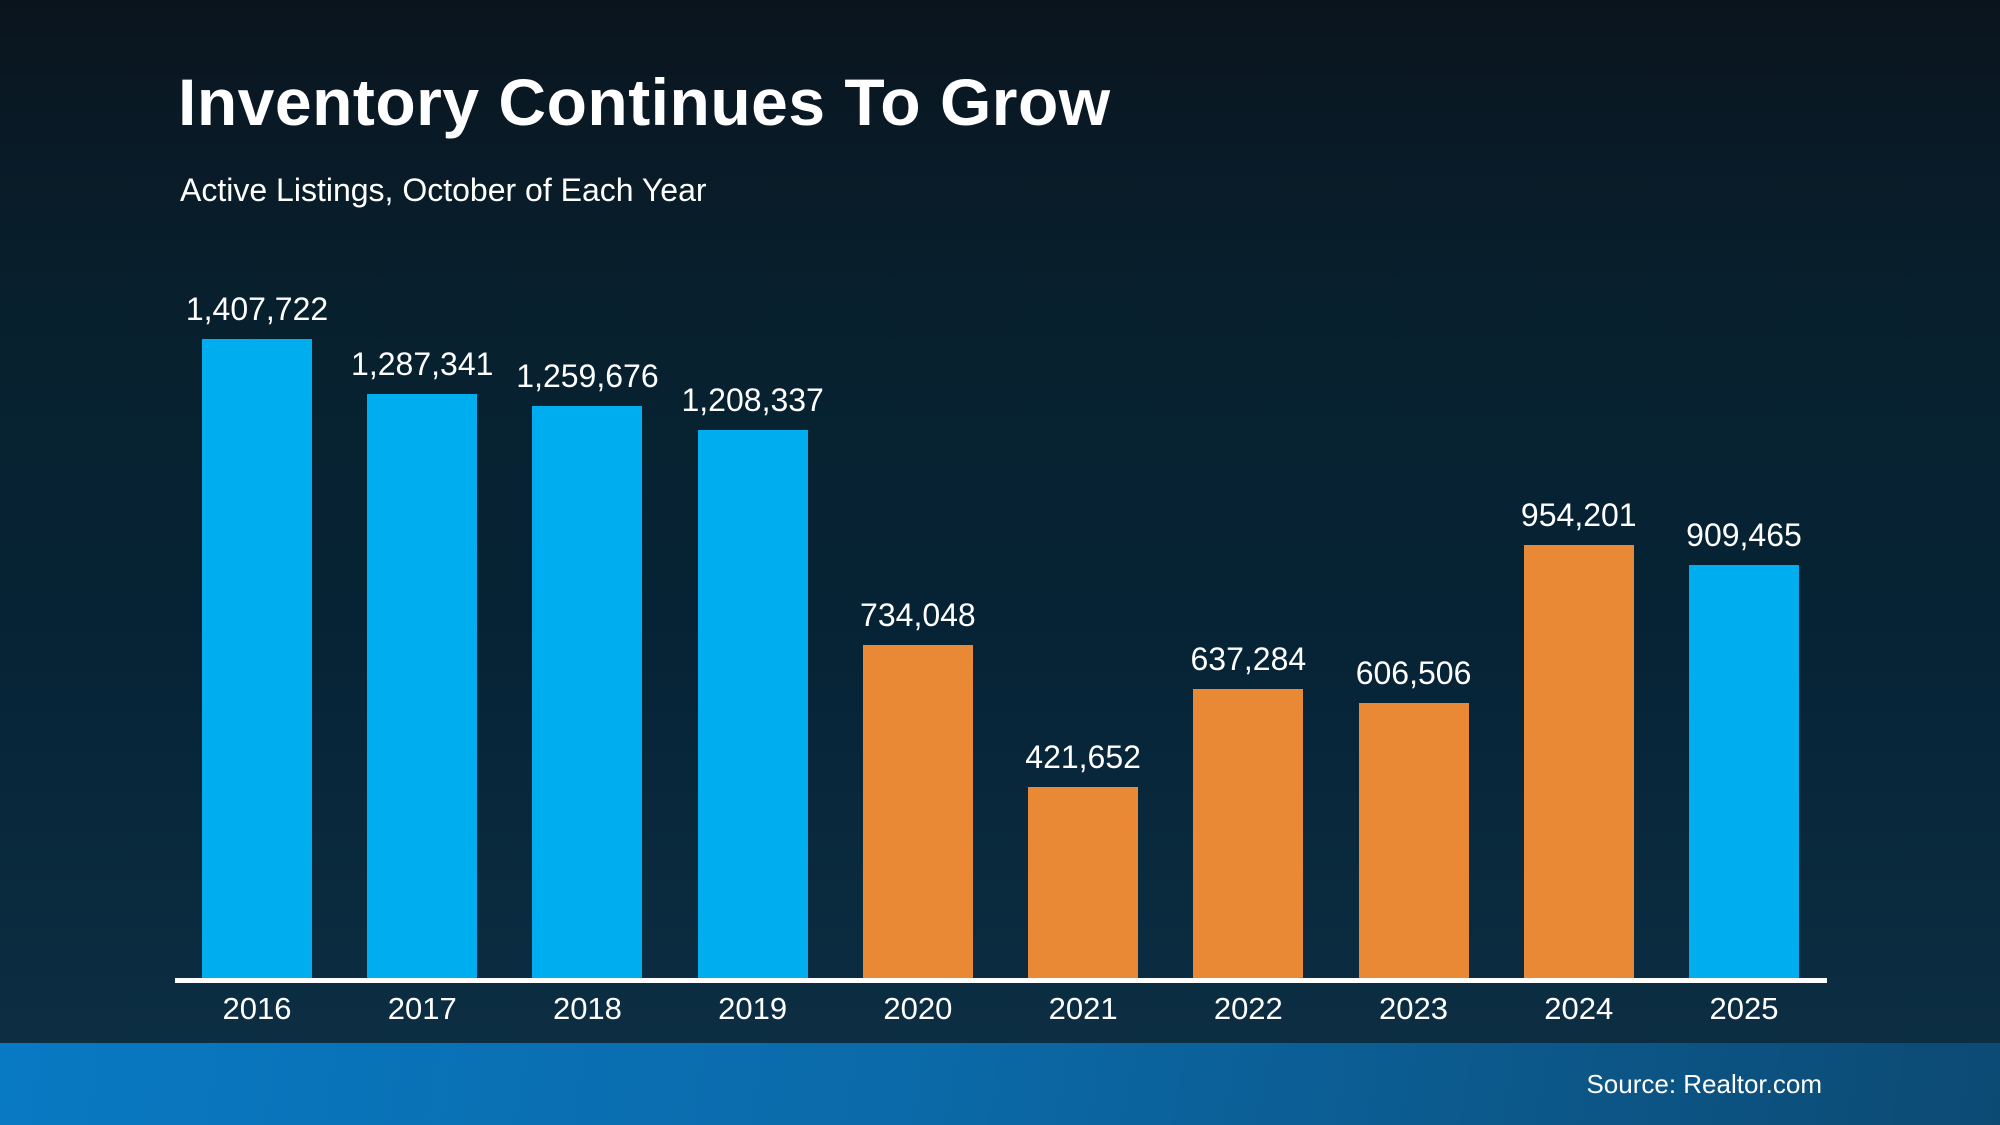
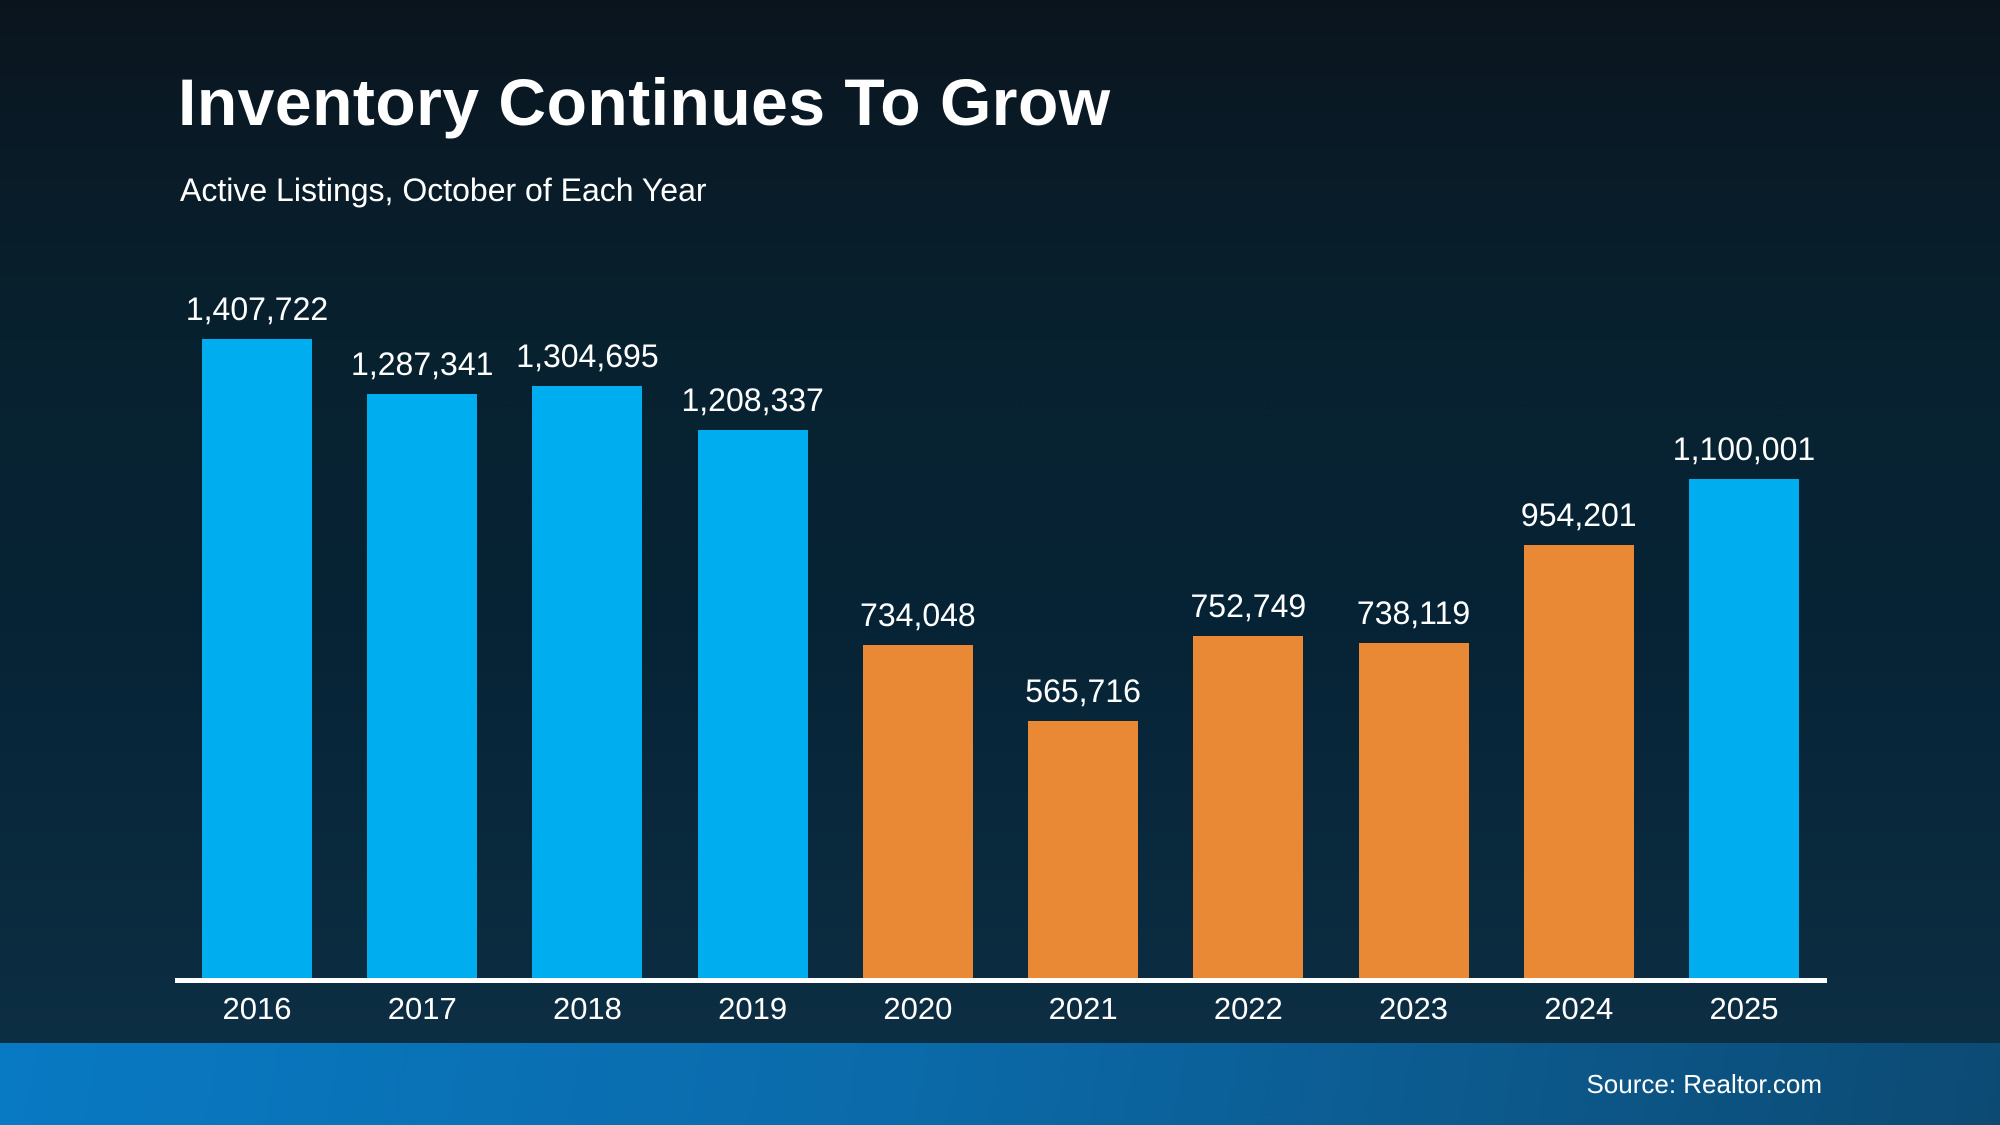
2018: 1,259,676 -> 1,304,695
2021: 421,652 -> 565,716
2022: 637,284 -> 752,749
2023: 606,506 -> 738,119
2025: 909,465 -> 1,100,001
